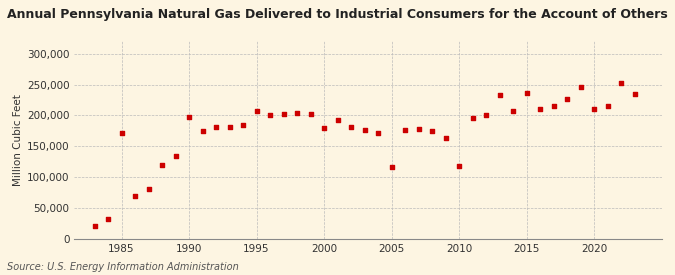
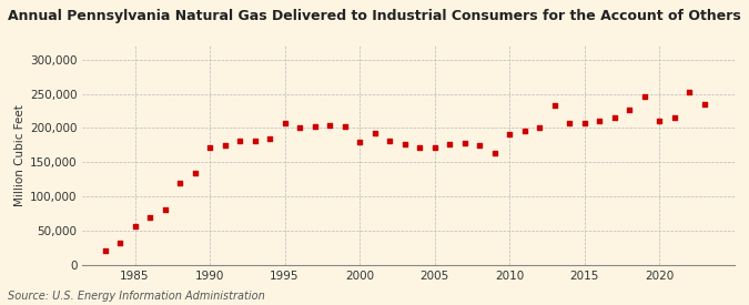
1985: 172,000 -> 57,000
1990: 198,000 -> 172,000
2005: 116,000 -> 172,000
2010: 118,000 -> 191,000
2015: 236,000 -> 207,000
